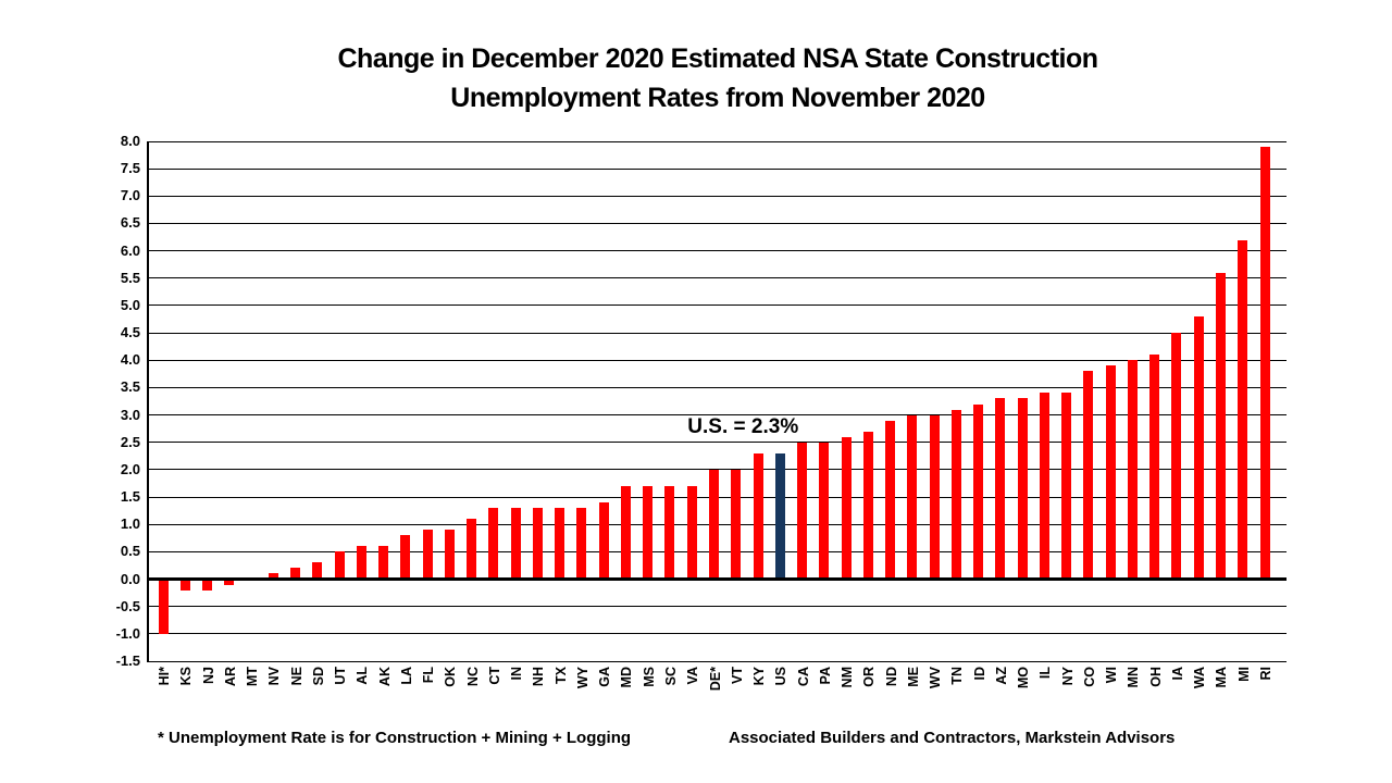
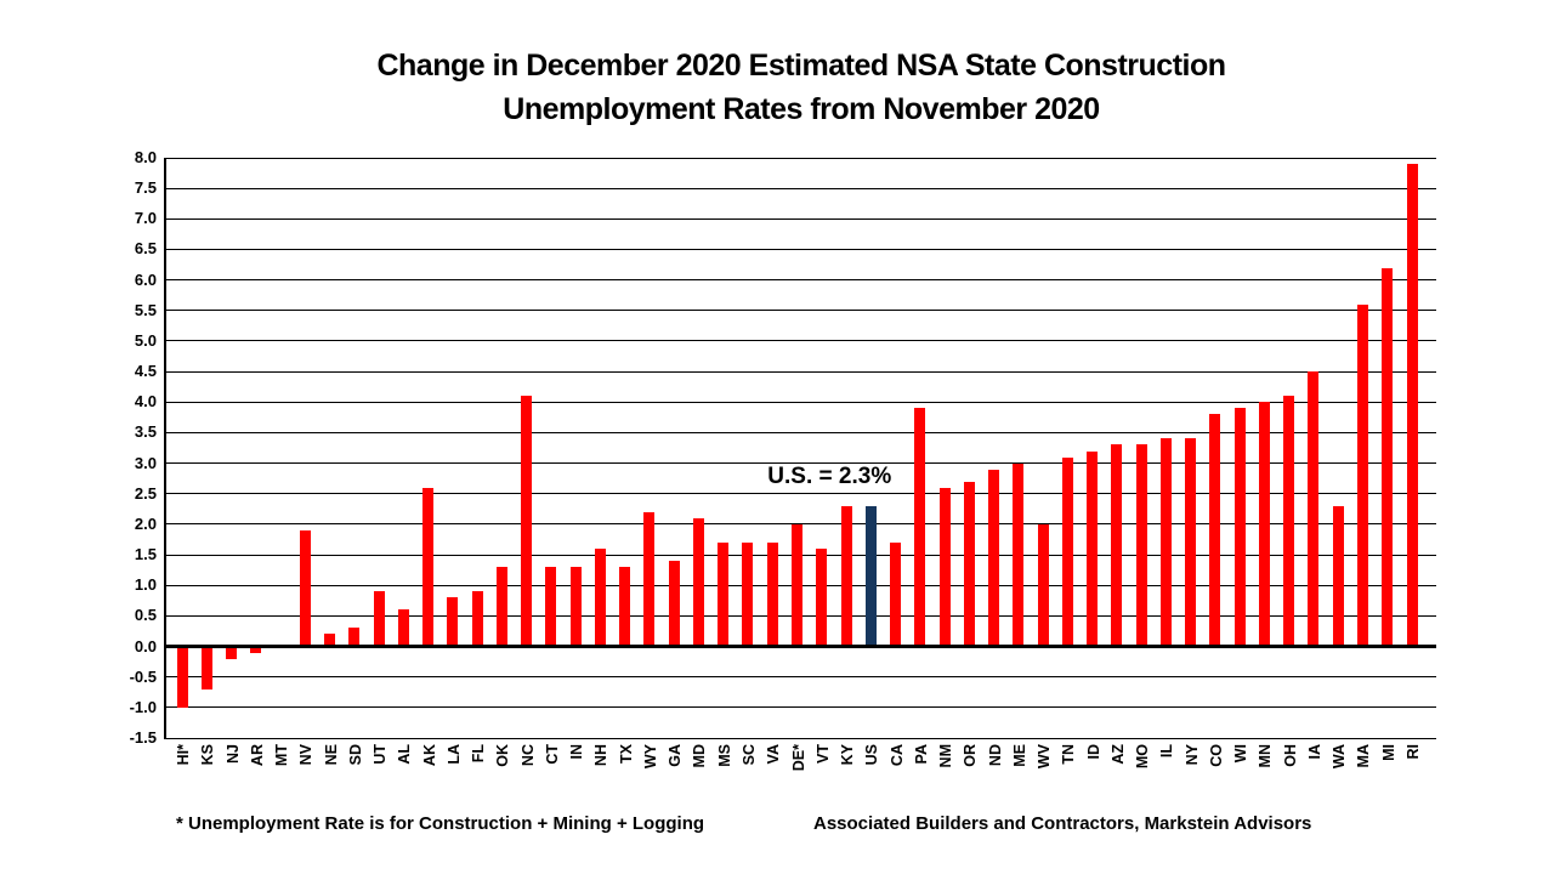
KS: -0.2 -> -0.7
NV: 0.1 -> 1.9
UT: 0.5 -> 0.9
AK: 0.6 -> 2.6
OK: 0.9 -> 1.3
NC: 1.1 -> 4.1
NH: 1.3 -> 1.6
WY: 1.3 -> 2.2
MD: 1.7 -> 2.1
VT: 2.0 -> 1.6
CA: 2.5 -> 1.7
PA: 2.5 -> 3.9
WV: 3.0 -> 2.0
WA: 4.8 -> 2.3
